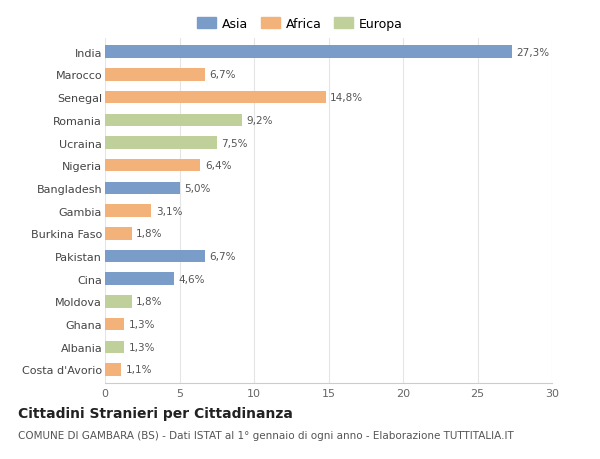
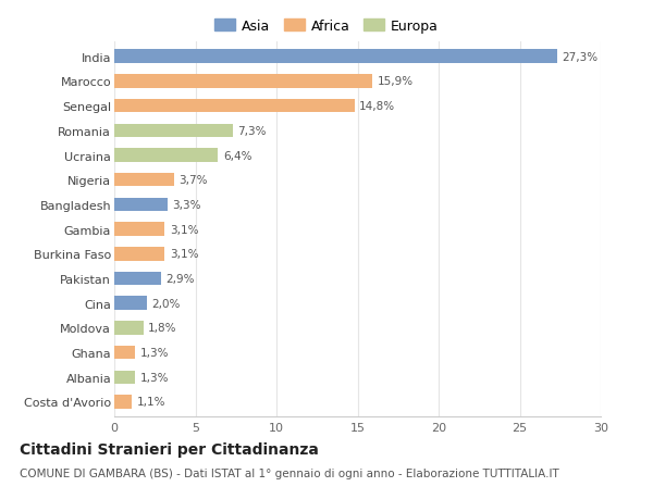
Marocco: 6,7% -> 15,9%
Romania: 9,2% -> 7,3%
Ucraina: 7,5% -> 6,4%
Nigeria: 6,4% -> 3,7%
Bangladesh: 5,0% -> 3,3%
Burkina Faso: 1,8% -> 3,1%
Pakistan: 6,7% -> 2,9%
Cina: 4,6% -> 2,0%
